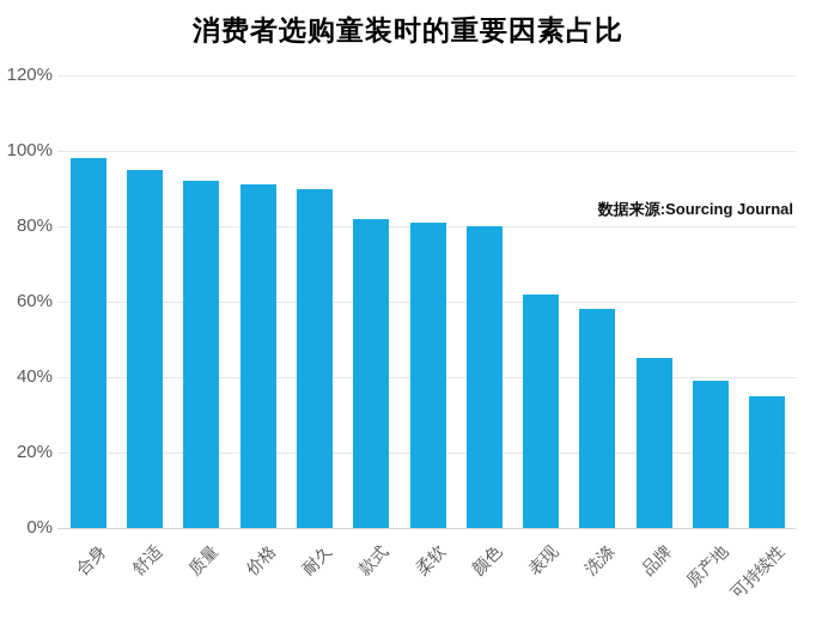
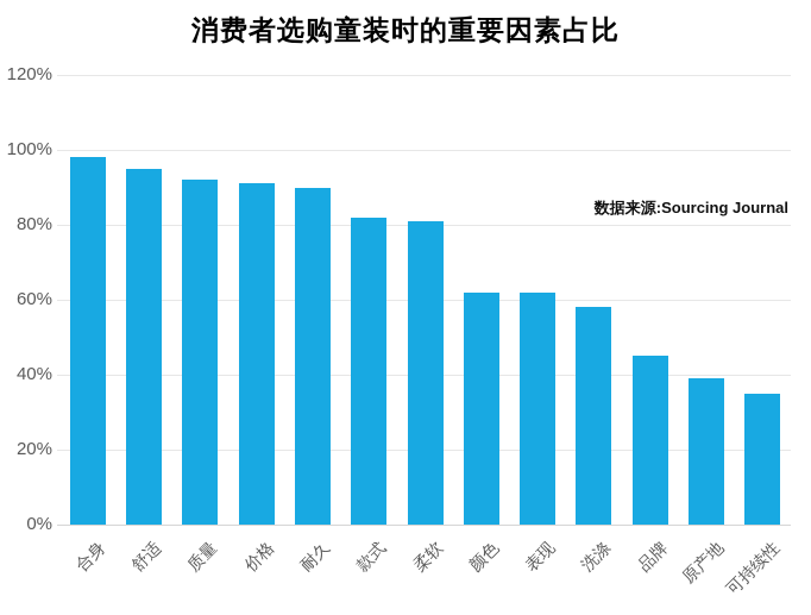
颜色: 80% -> 62%
